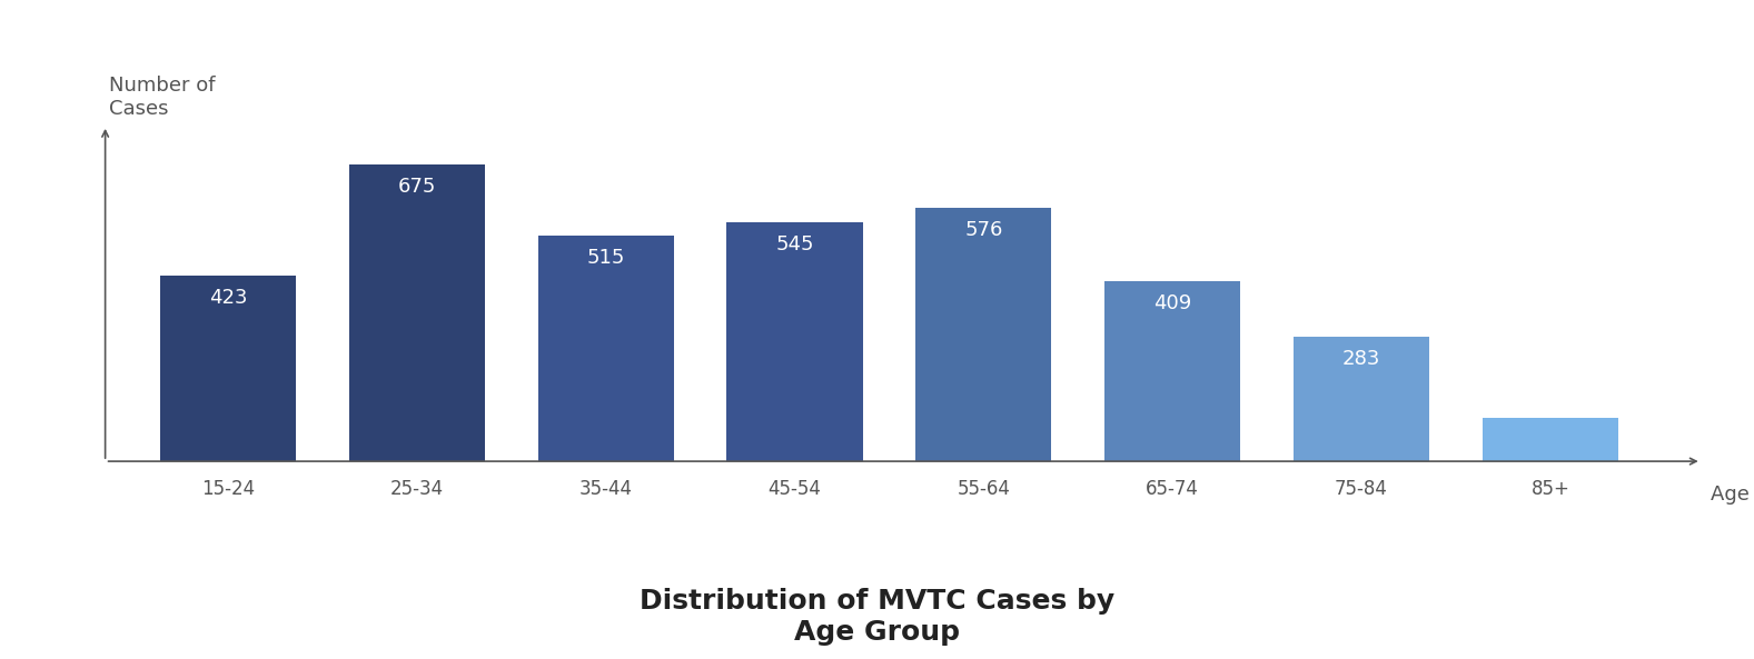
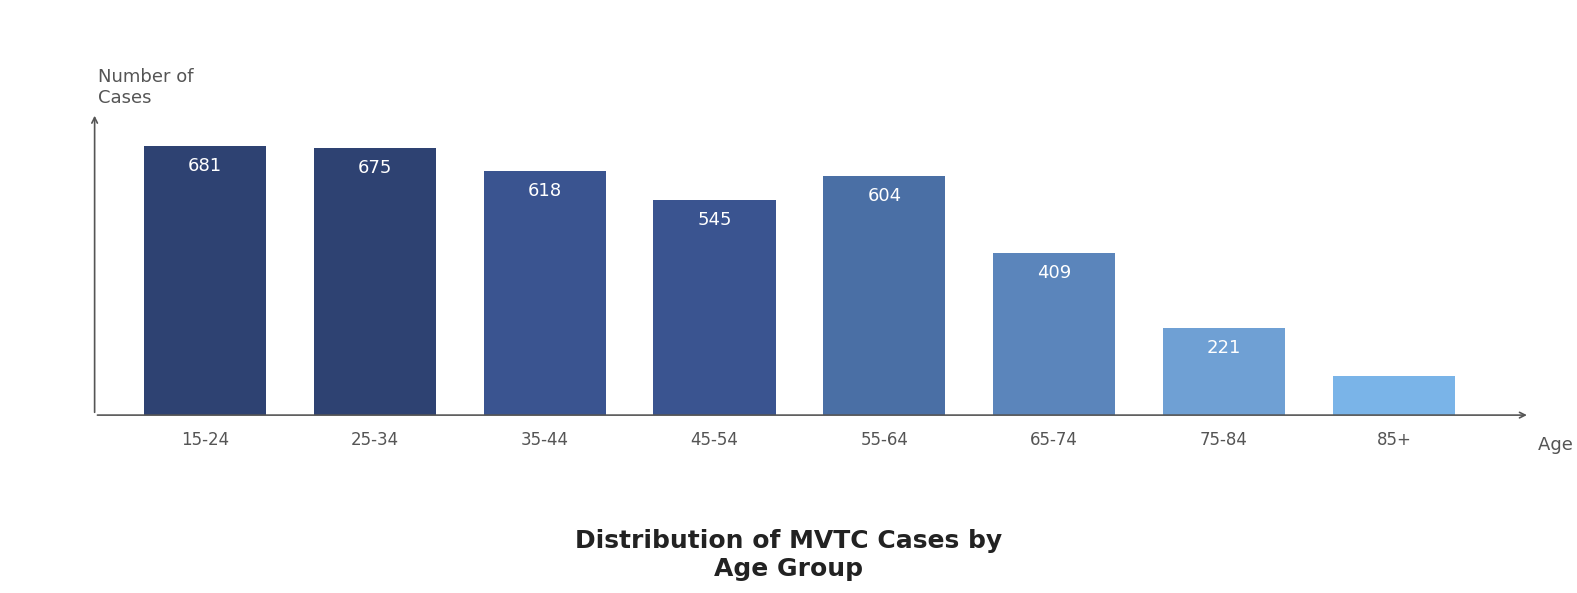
15-24: 423 -> 681
35-44: 515 -> 618
55-64: 576 -> 604
75-84: 283 -> 221
